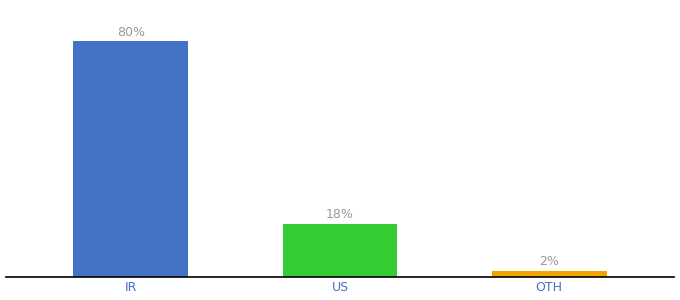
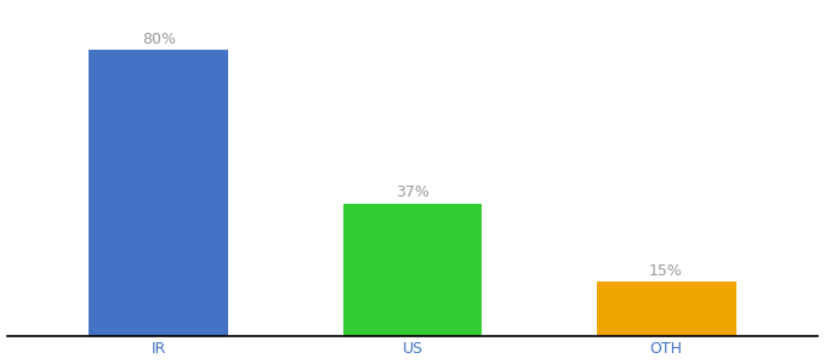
US: 18% -> 37%
OTH: 2% -> 15%
